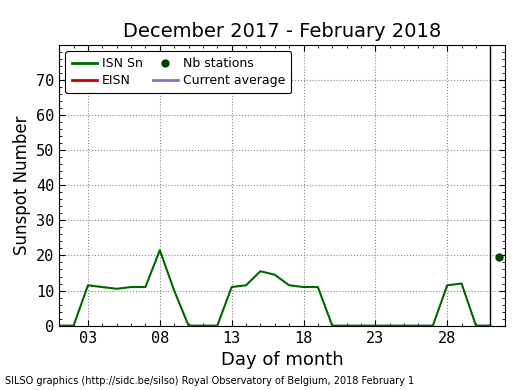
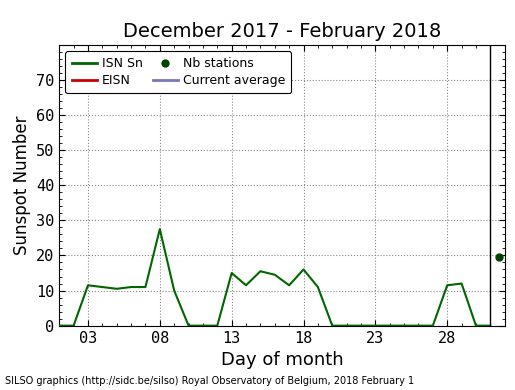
08: 21.5 -> 27.5
13: 11.0 -> 15.0
18: 11.0 -> 16.0
